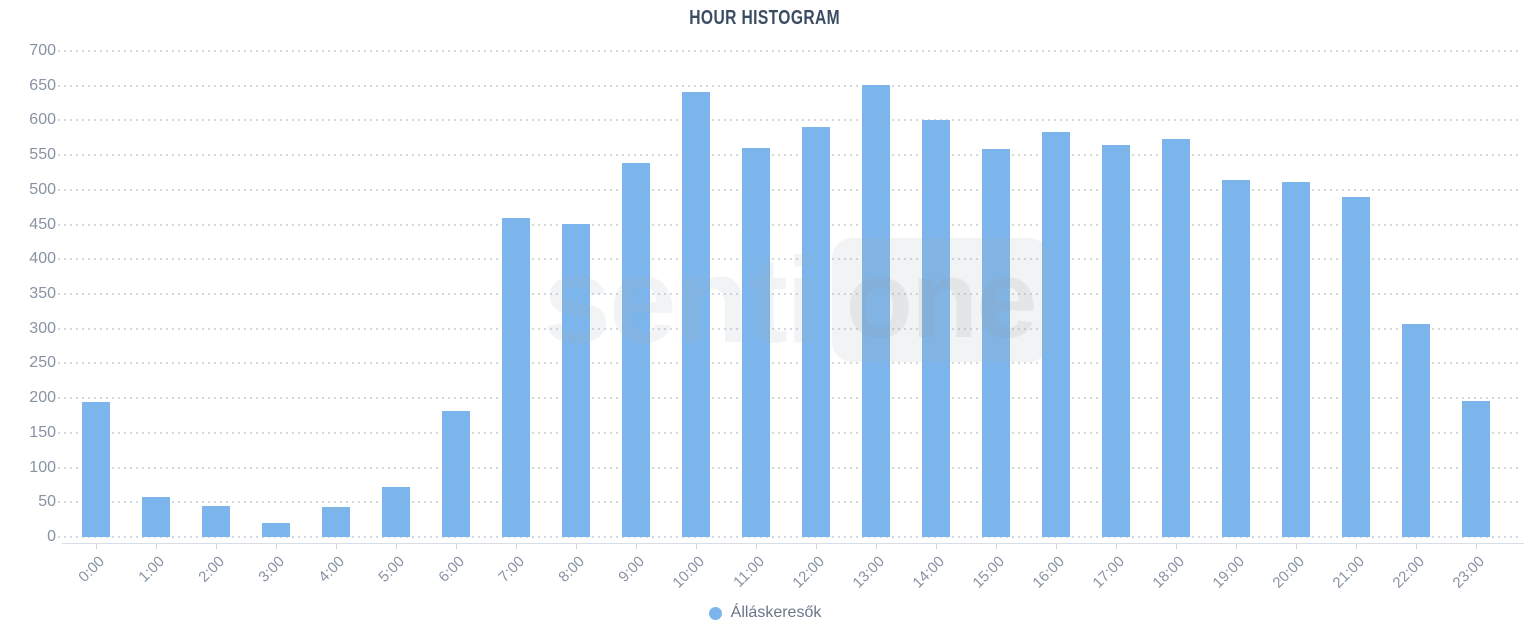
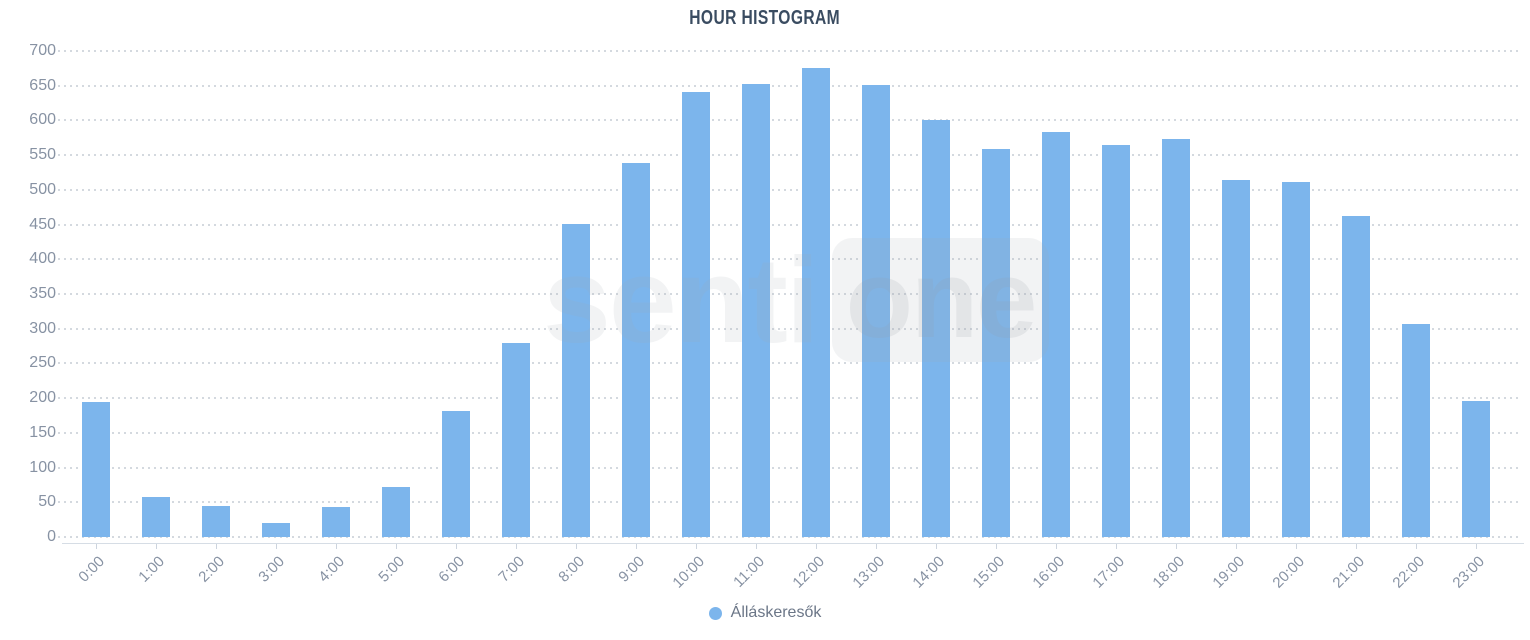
7:00: 460 -> 280
11:00: 560 -> 650
12:00: 590 -> 680
21:00: 490 -> 460
